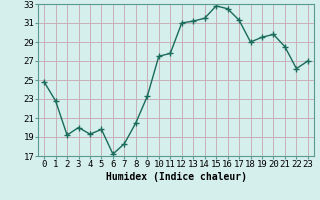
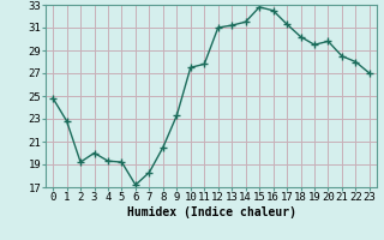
5: 19.8 -> 19.2
18: 29.0 -> 30.2
22: 26.2 -> 28.0
